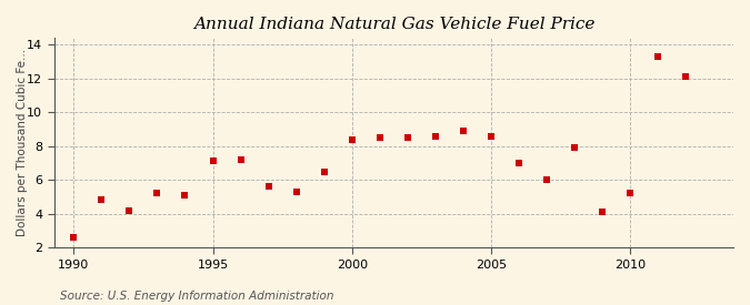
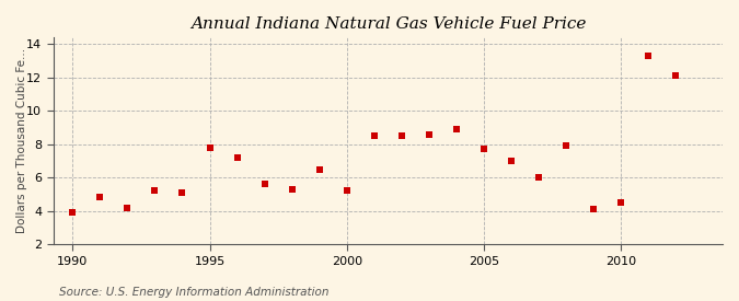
1990: 2.6 -> 3.9
1995: 7.1 -> 7.8
2000: 8.4 -> 5.2
2005: 8.6 -> 7.7
2010: 5.2 -> 4.5
